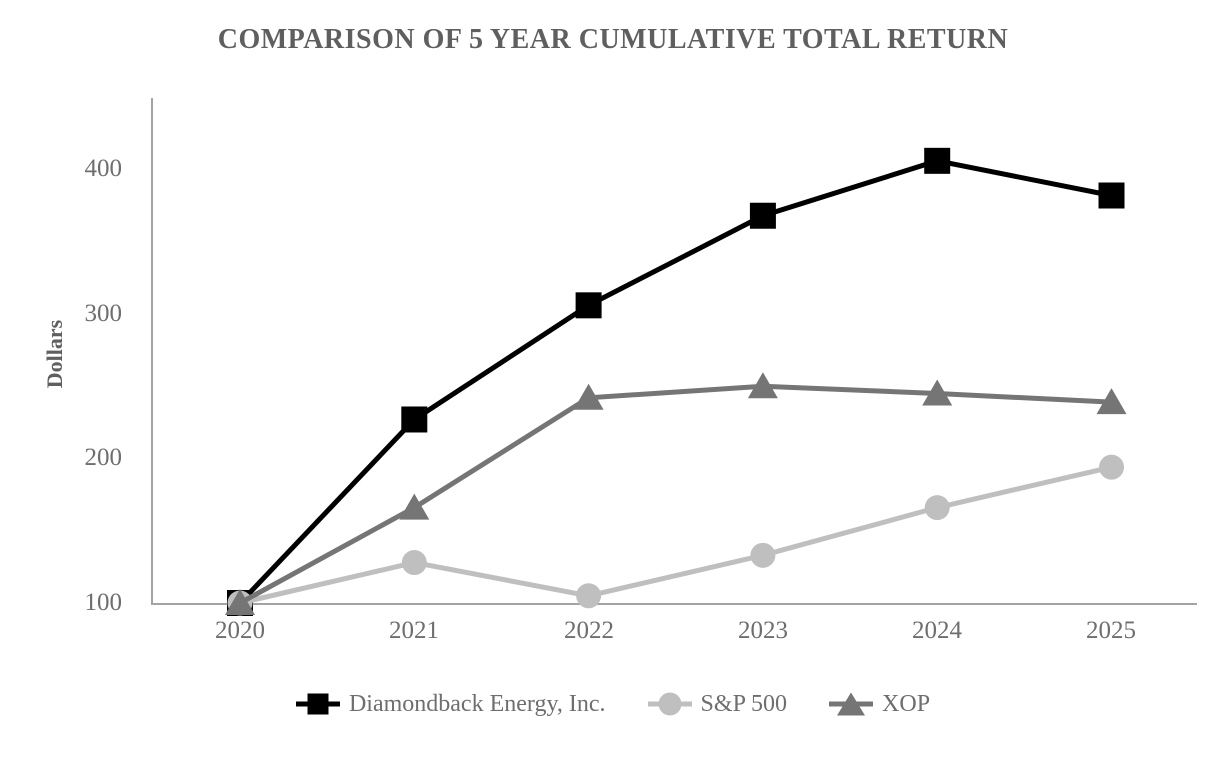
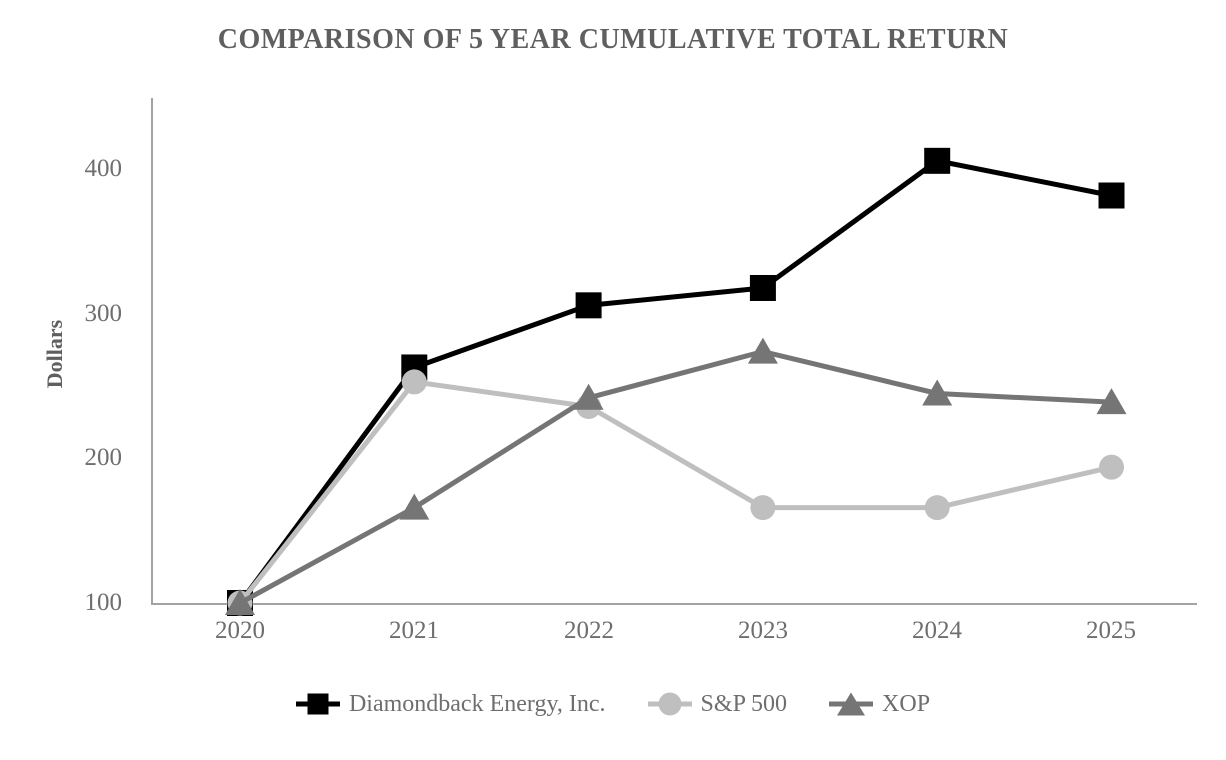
Diamondback Energy, Inc./2021: 227 -> 263
S&P 500/2021: 128 -> 253
S&P 500/2022: 105 -> 236
Diamondback Energy, Inc./2023: 368 -> 318
S&P 500/2023: 133 -> 166
XOP/2023: 250 -> 274
